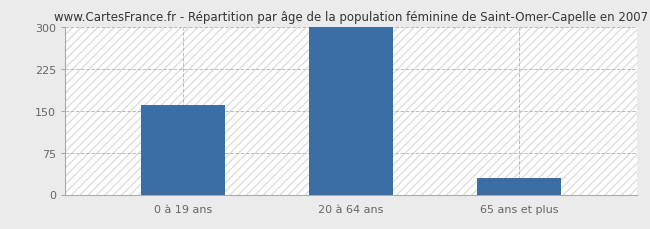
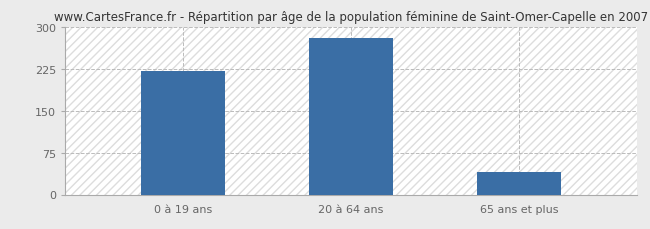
0 à 19 ans: 160 -> 220
20 à 64 ans: 300 -> 280
65 ans et plus: 30 -> 40
